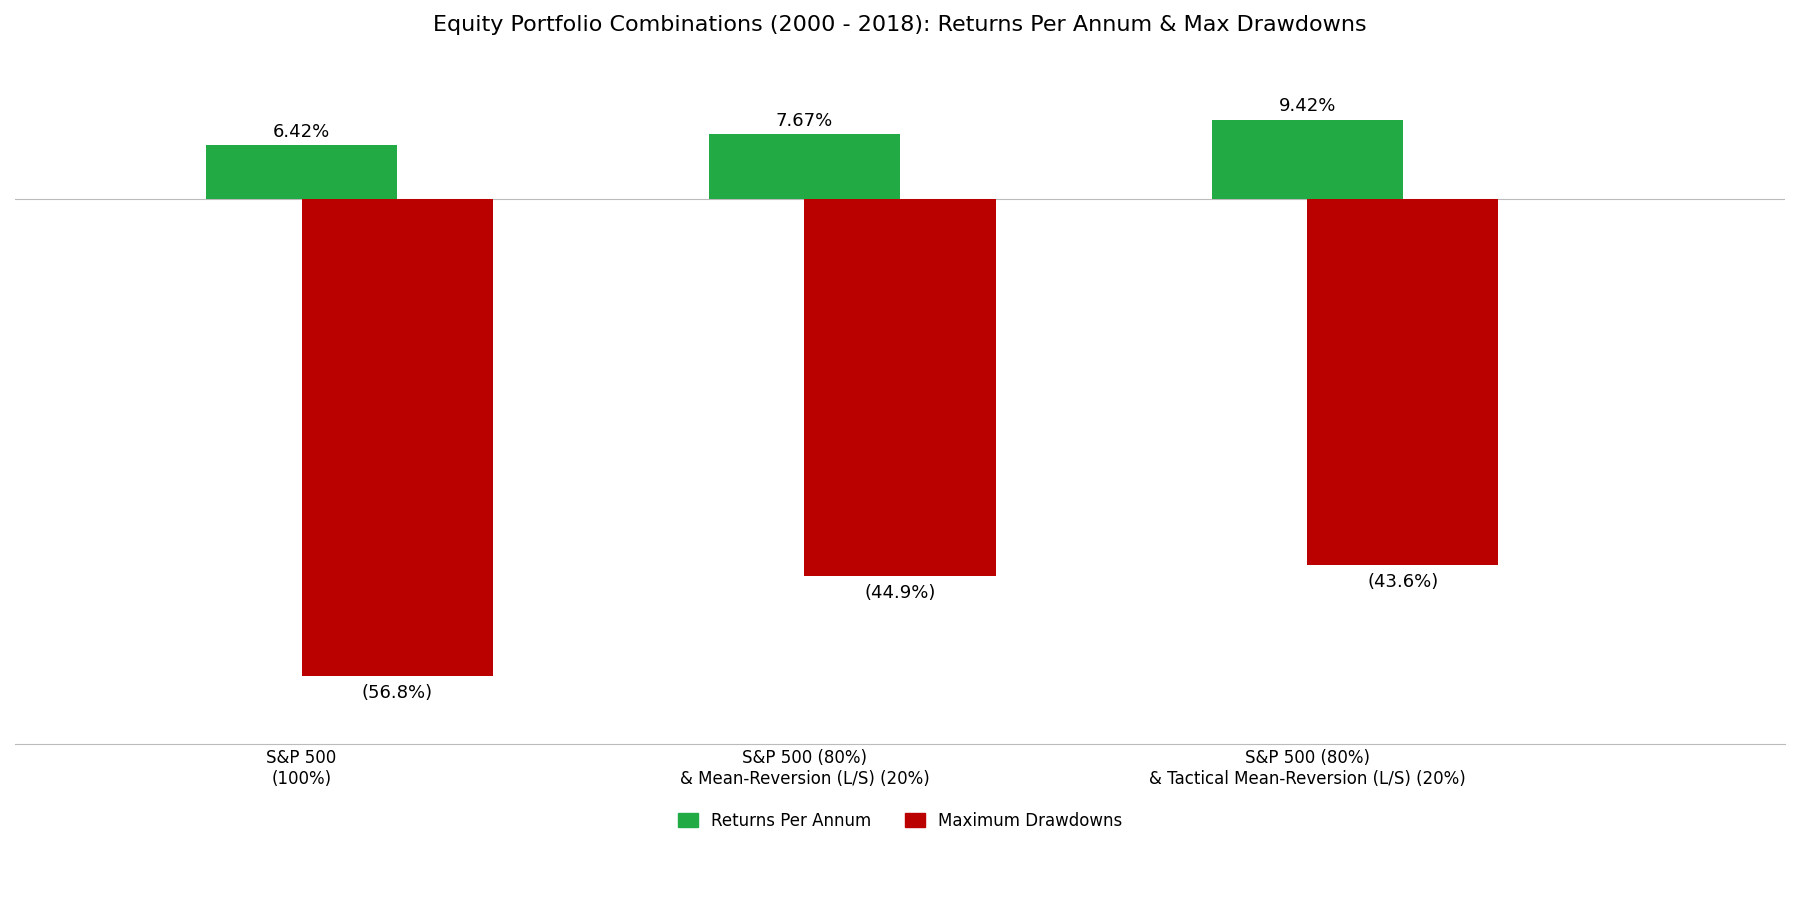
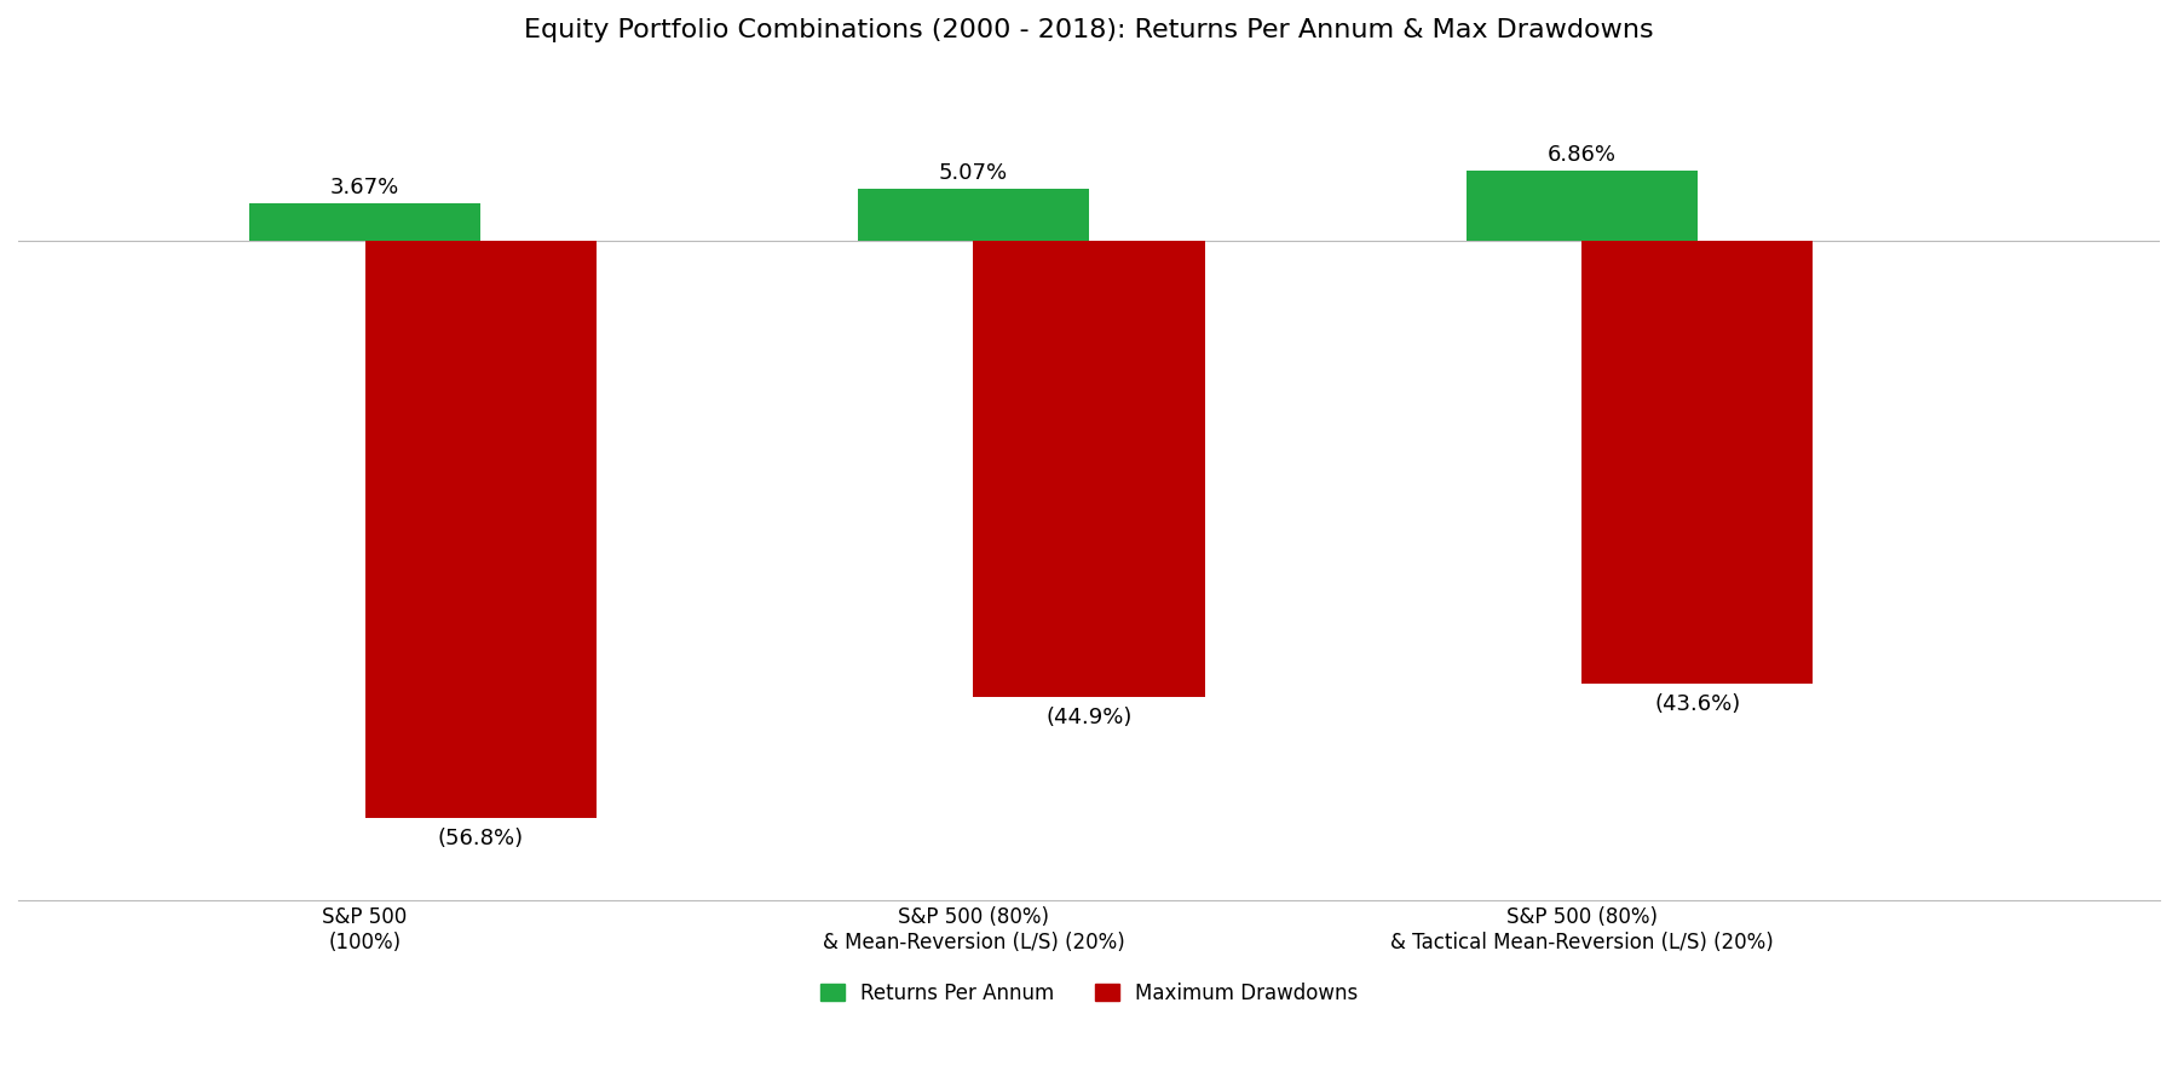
Returns Per Annum/S&P 500 (100%): 6.42% -> 3.67%
Returns Per Annum/S&P 500 (80%) & Mean-Reversion (L/S) (20%): 7.67% -> 5.07%
Returns Per Annum/S&P 500 (80%) & Tactical Mean-Reversion (L/S) (20%): 9.42% -> 6.86%
